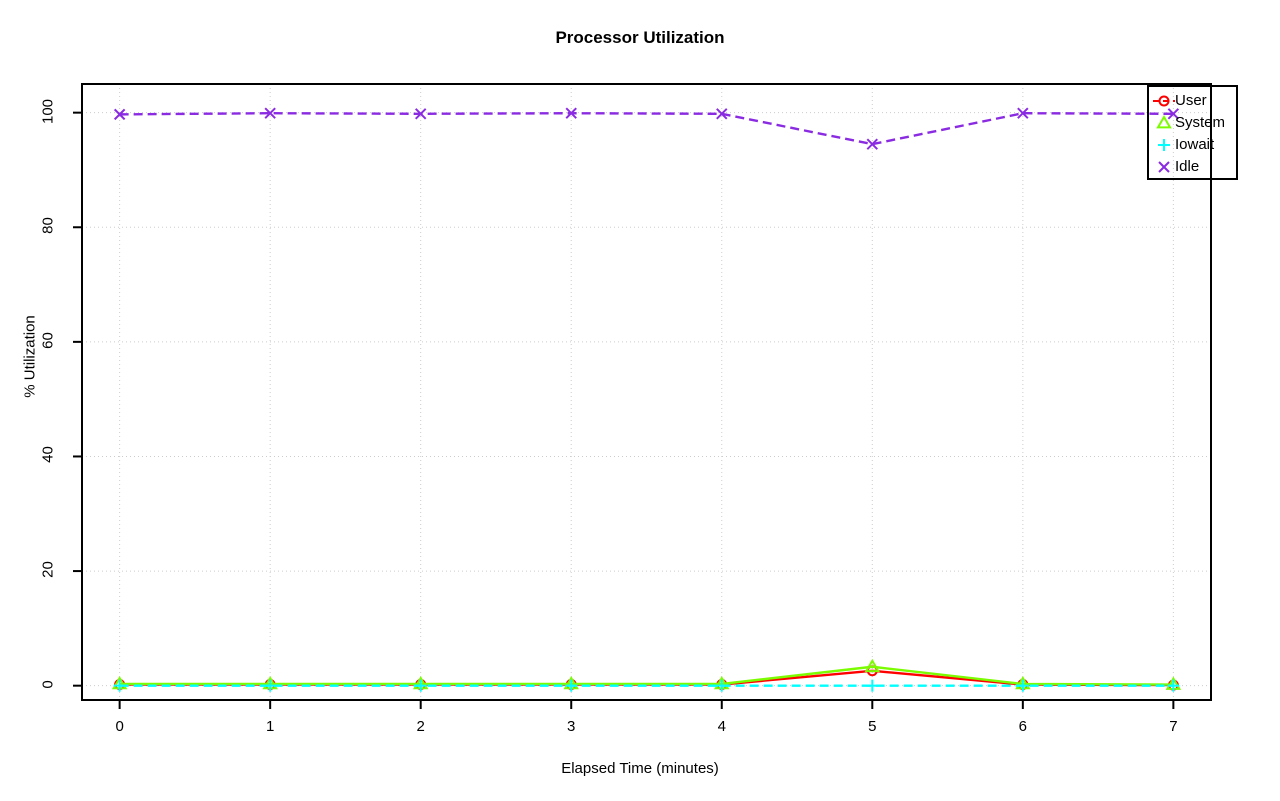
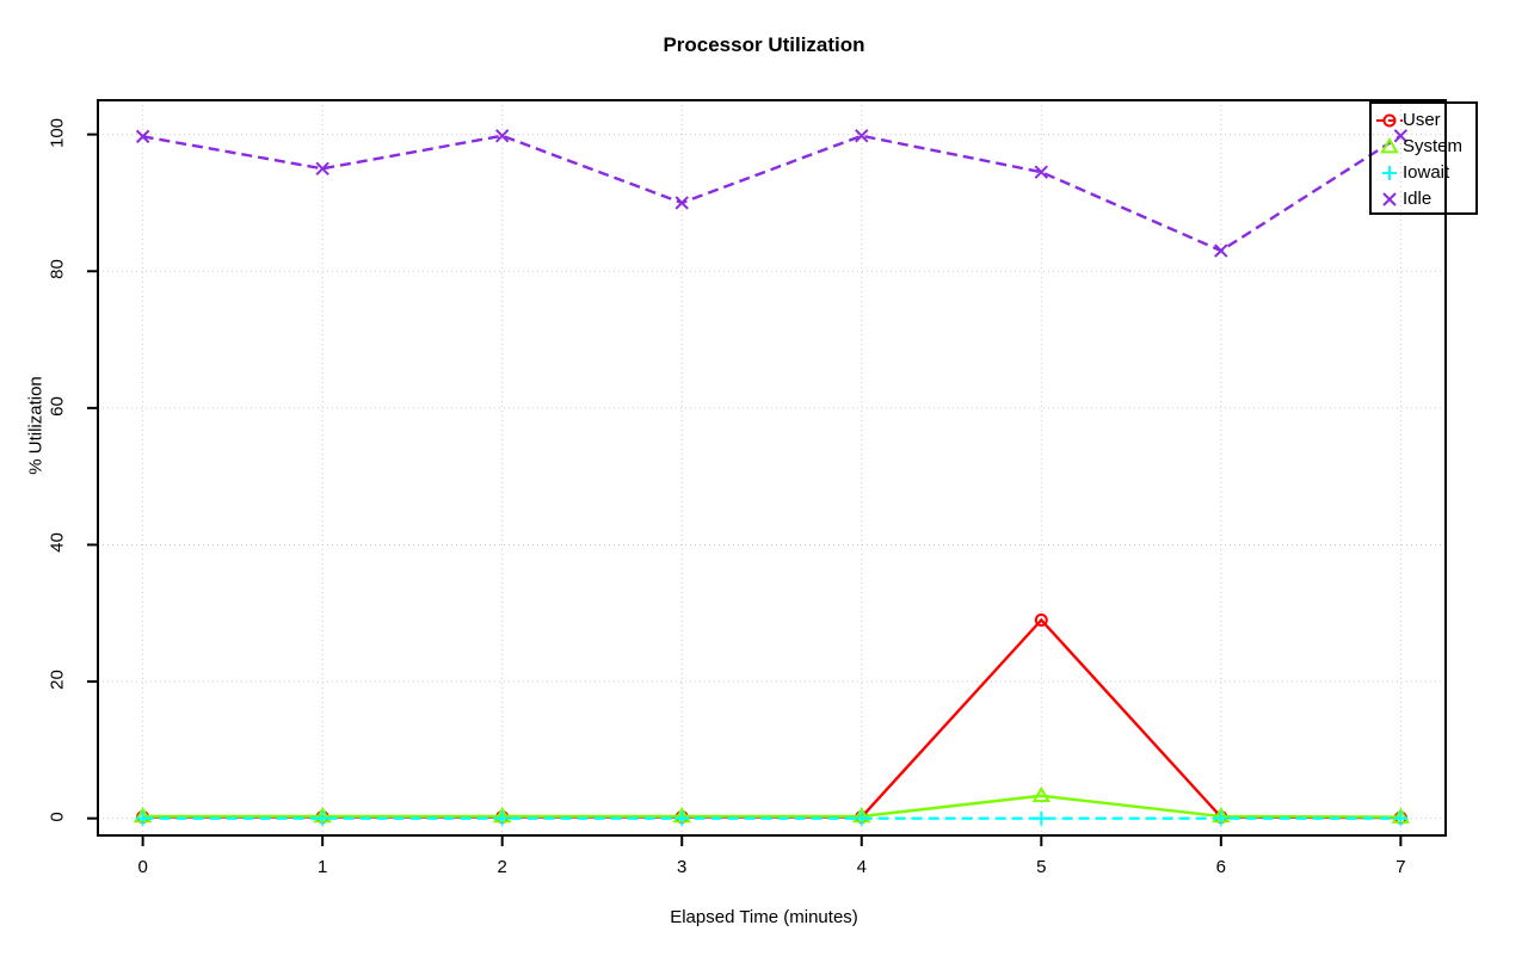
Idle/1: 100 -> 95
Idle/3: 100 -> 90
User/5: 3 -> 29
Idle/6: 100 -> 83
